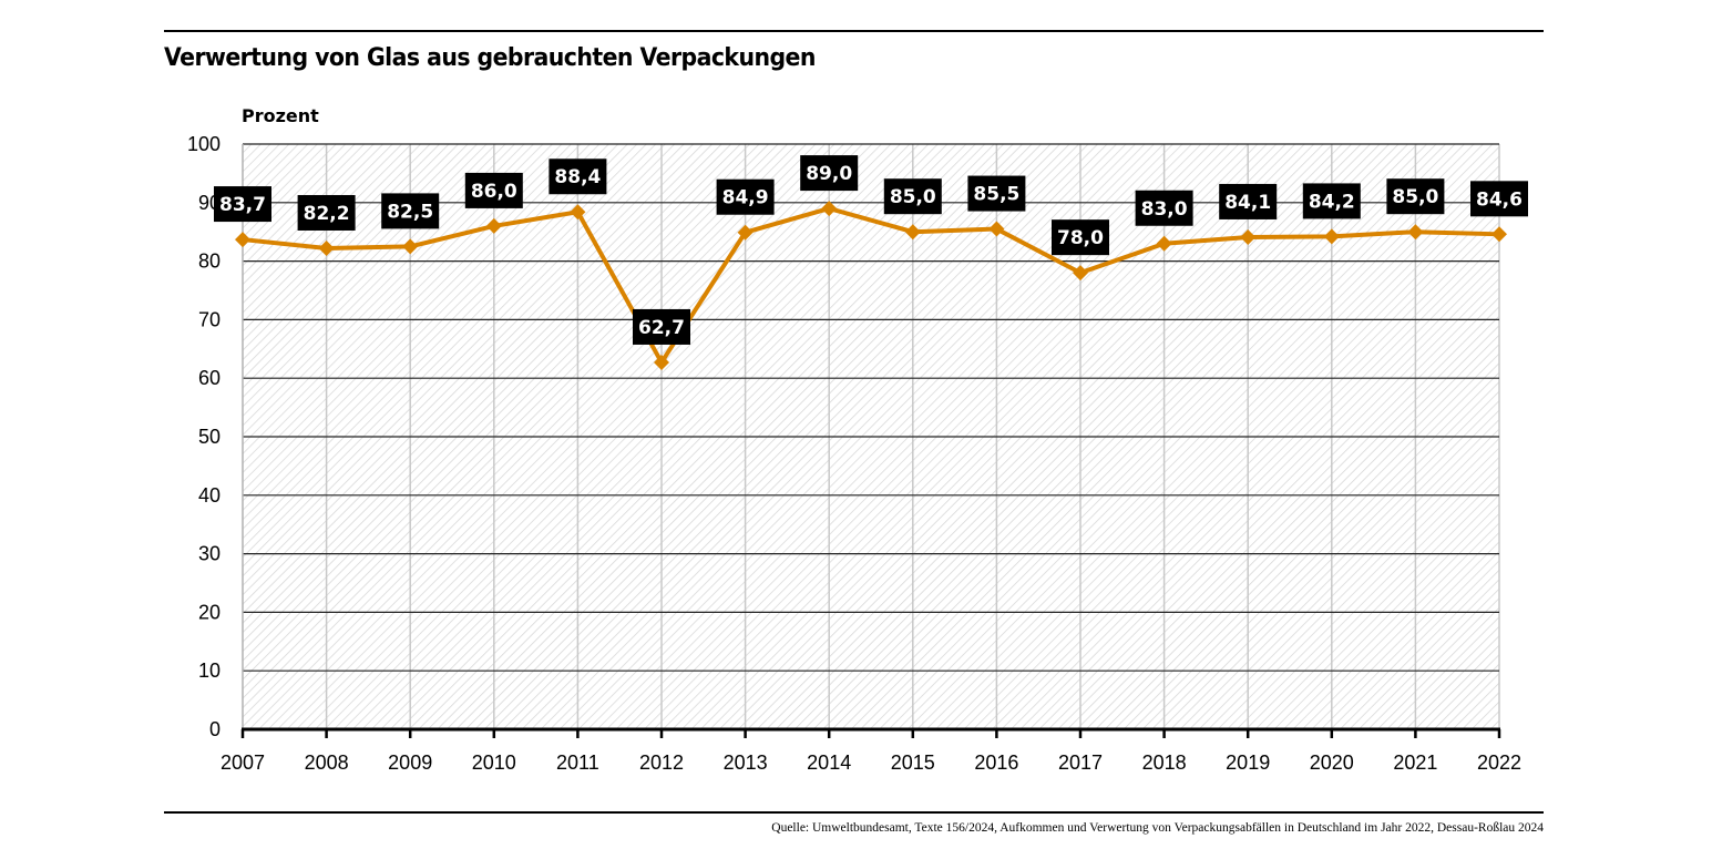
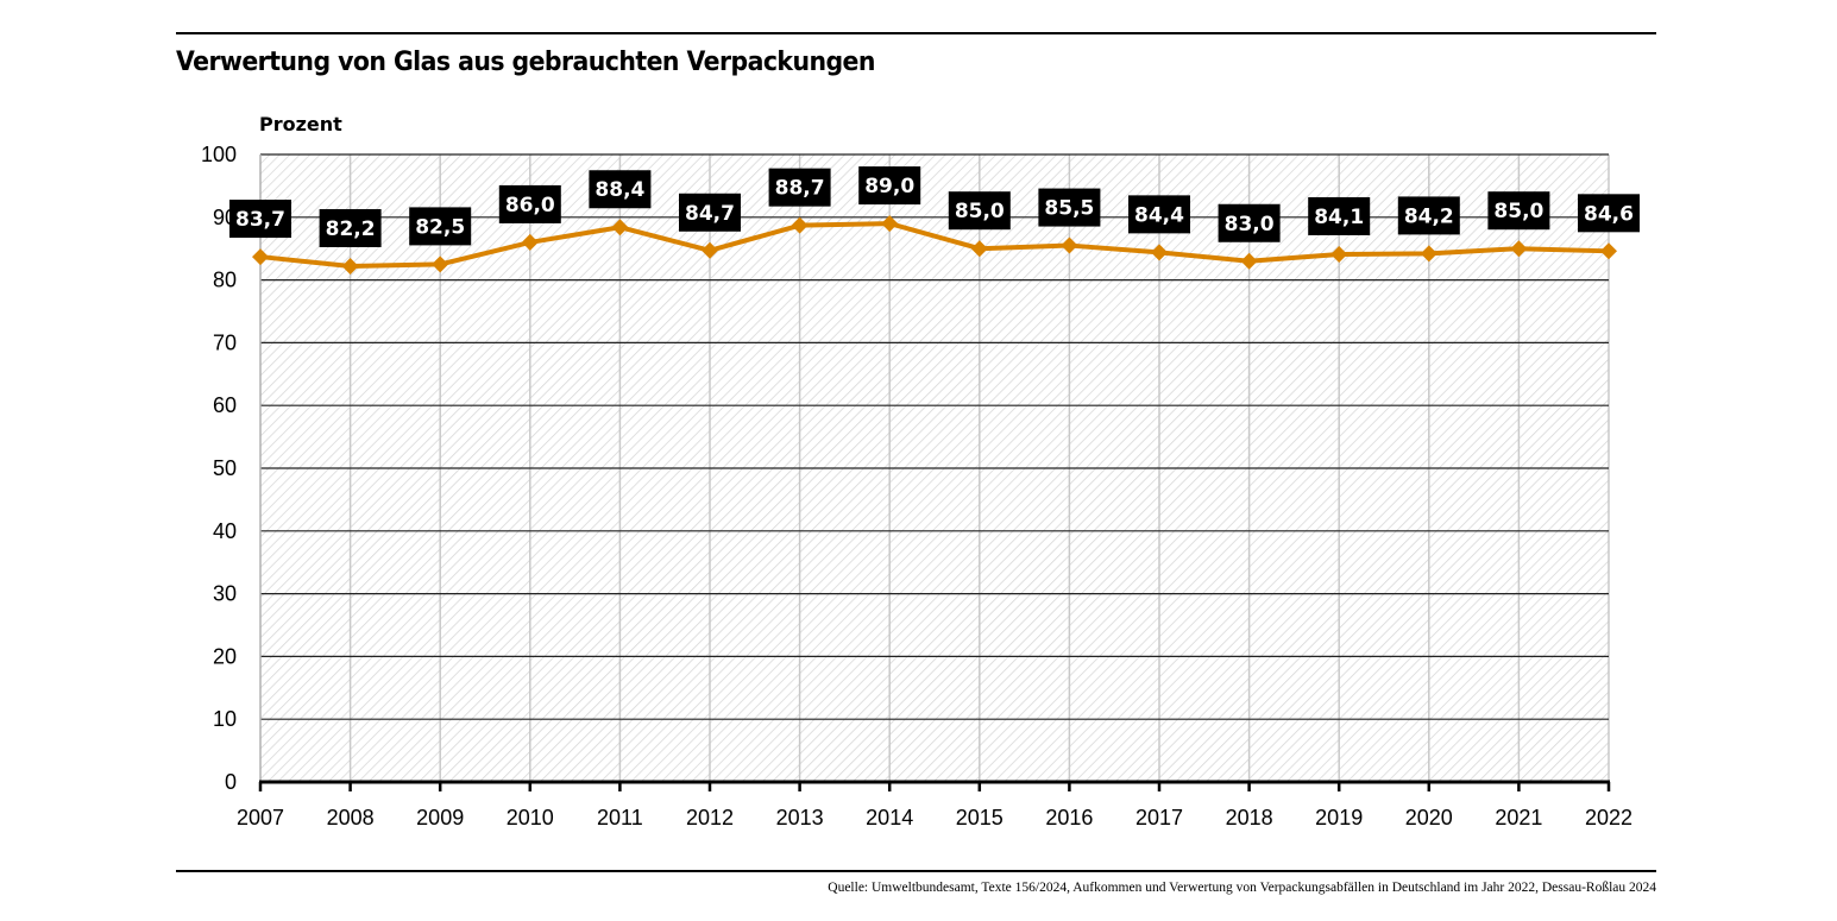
2012: 62,7 -> 84,7
2013: 84,9 -> 88,7
2017: 78,0 -> 84,4
